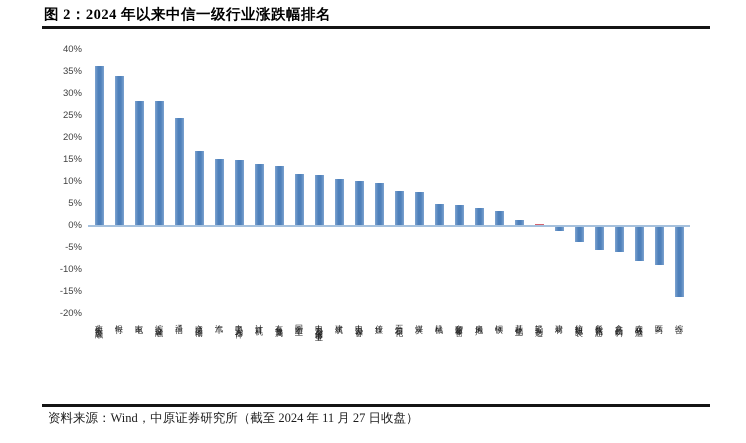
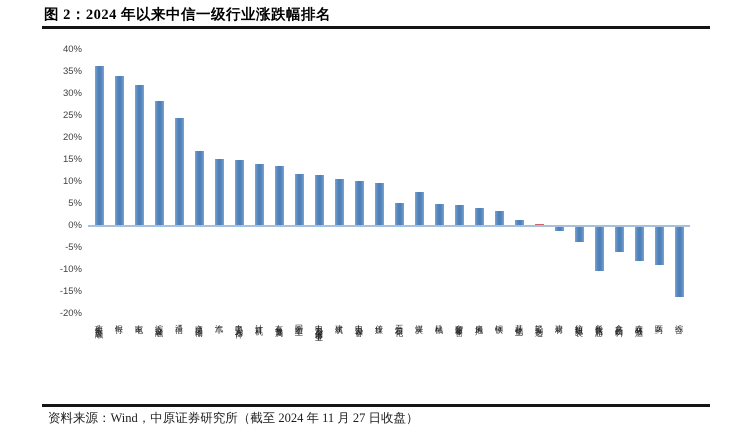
家电: 28% -> 32%
石油石化: 8% -> 5%
餐饮旅游: -5% -> -10%
